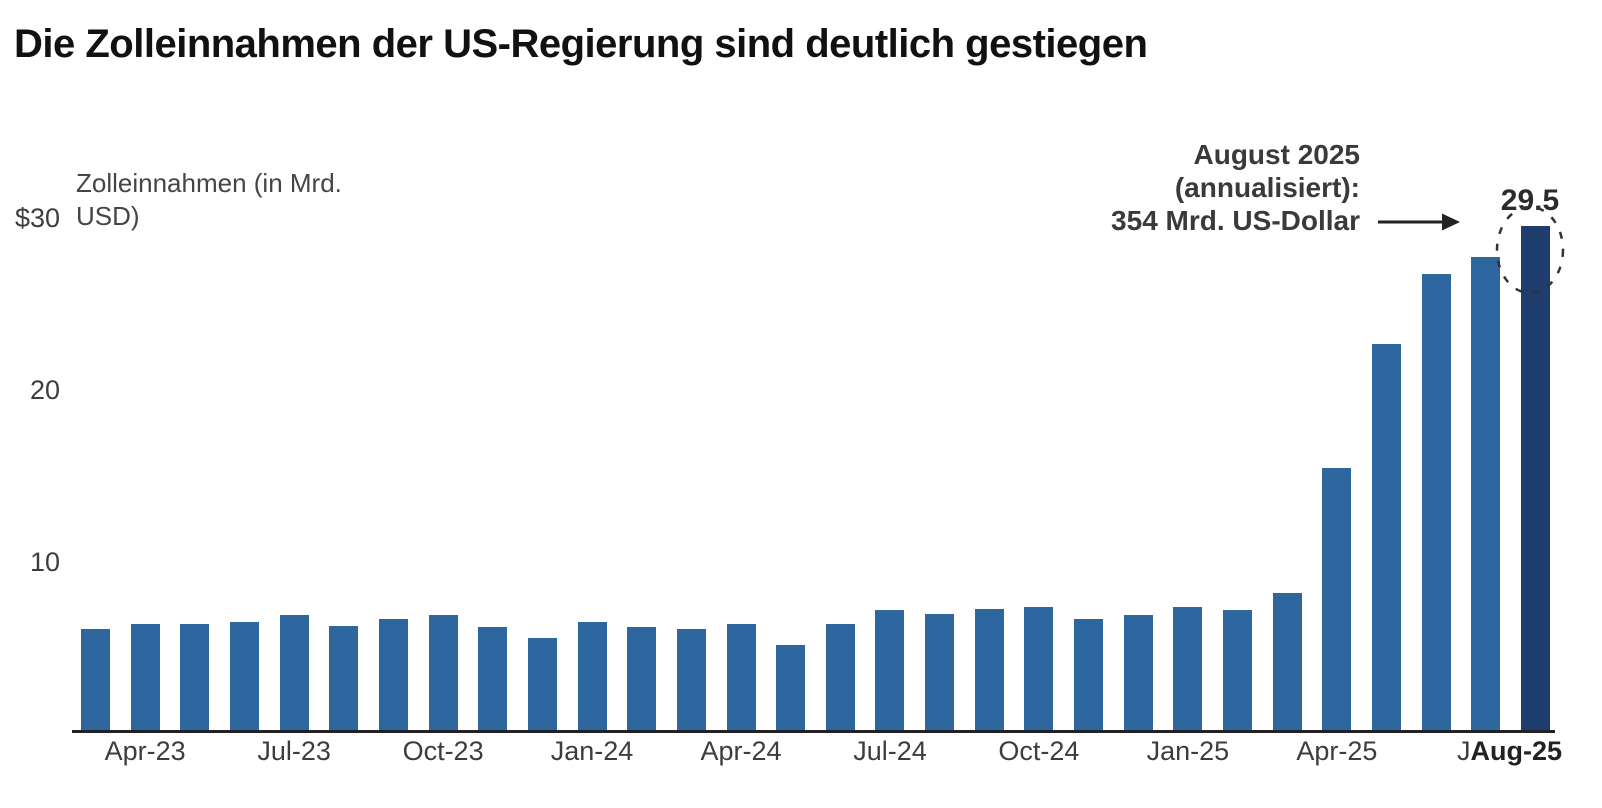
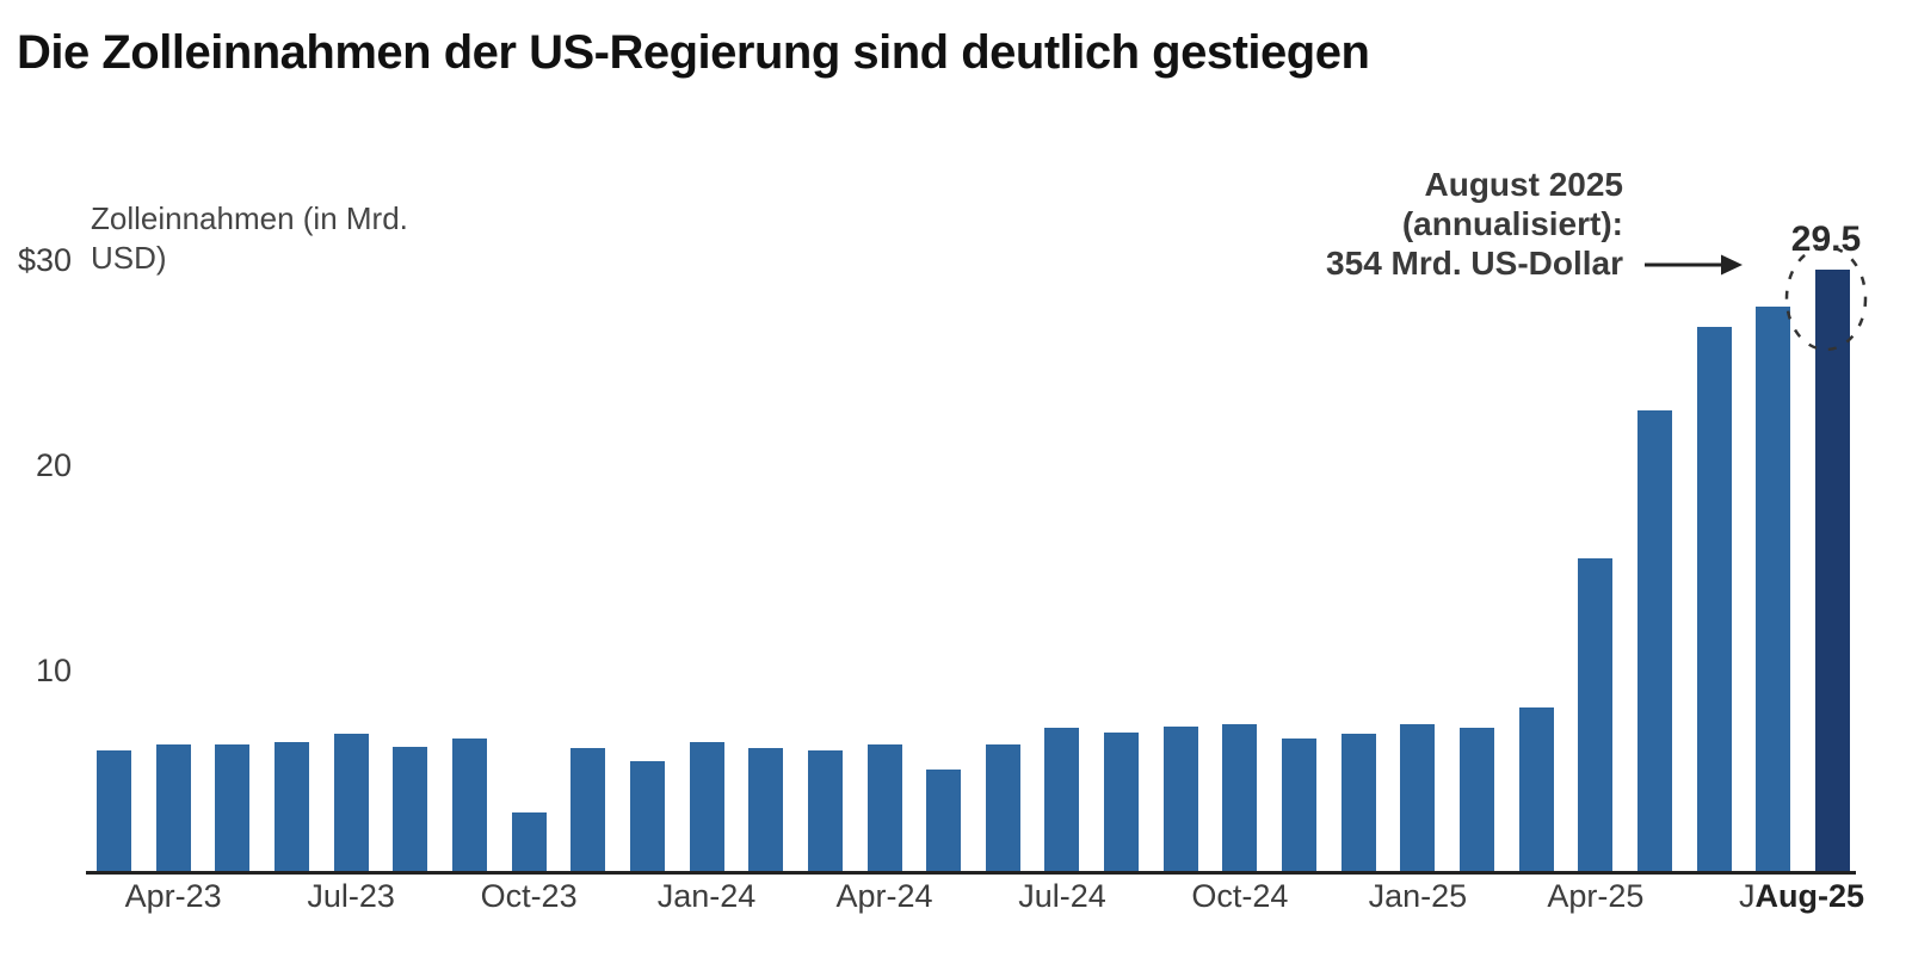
Oct-23: $6.8 -> $3.0
